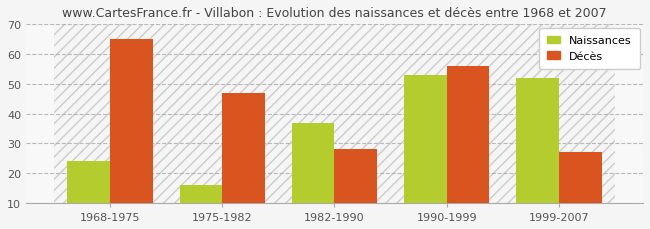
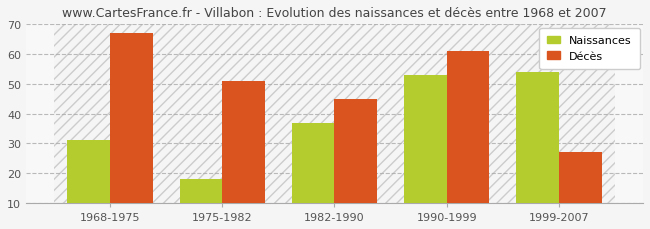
Naissances/1968-1975: 24 -> 31
Décès/1968-1975: 65 -> 67
Naissances/1975-1982: 16 -> 18
Décès/1975-1982: 47 -> 51
Décès/1982-1990: 28 -> 45
Décès/1990-1999: 56 -> 61
Naissances/1999-2007: 52 -> 54
